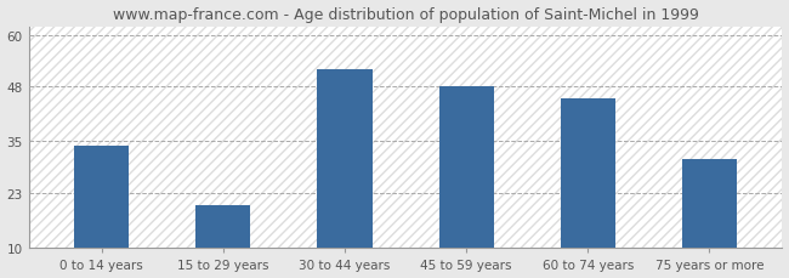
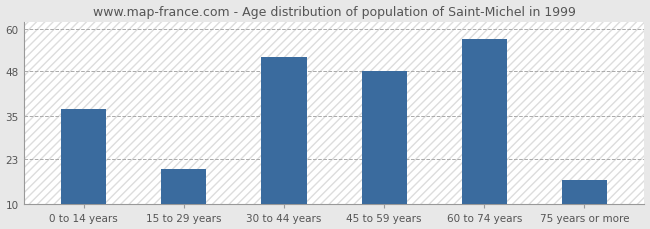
0 to 14 years: 34 -> 37
60 to 74 years: 45 -> 57
75 years or more: 31 -> 17
